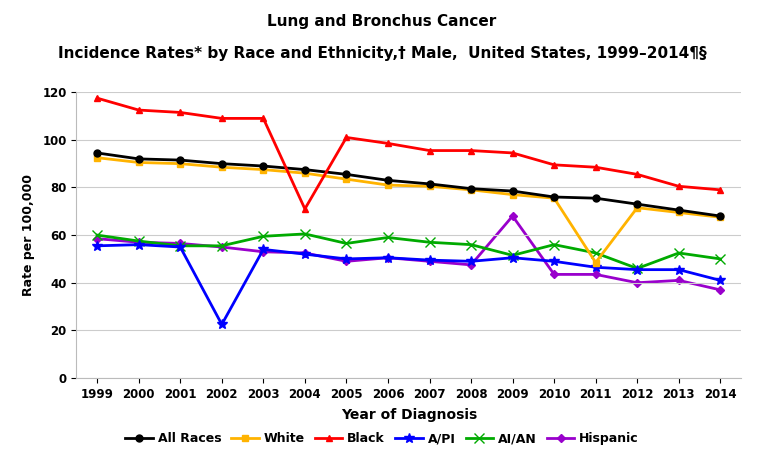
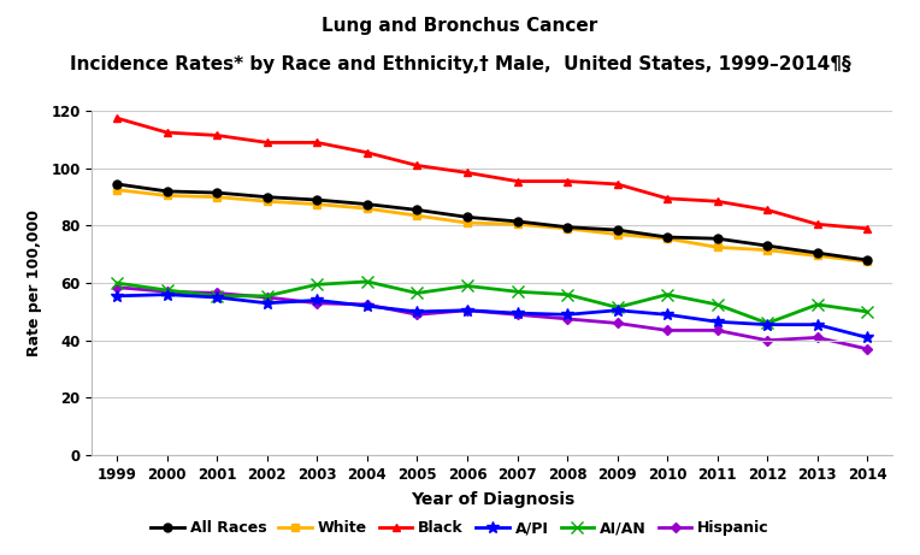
A/PI/2002: 22.5 -> 53.0
Black/2004: 71.0 -> 105.5
Hispanic/2009: 68.0 -> 46.0
White/2011: 48.5 -> 72.5
